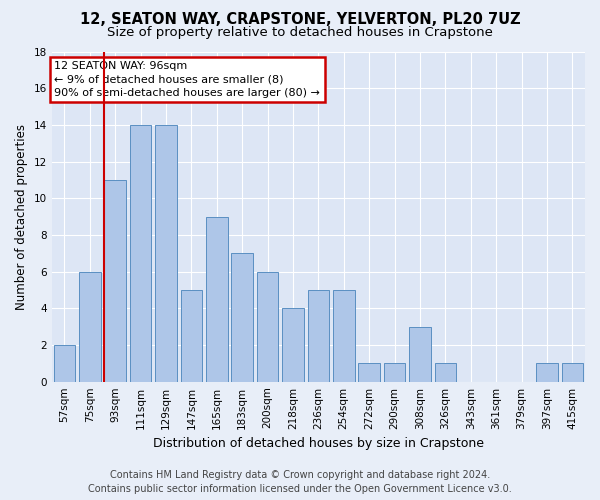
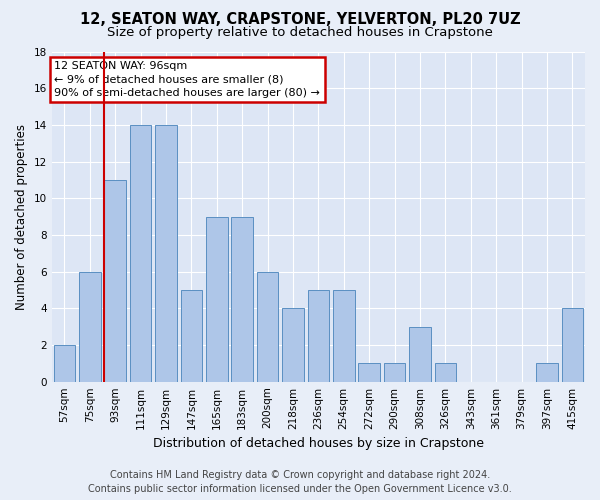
183sqm: 7 -> 9
415sqm: 1 -> 4
